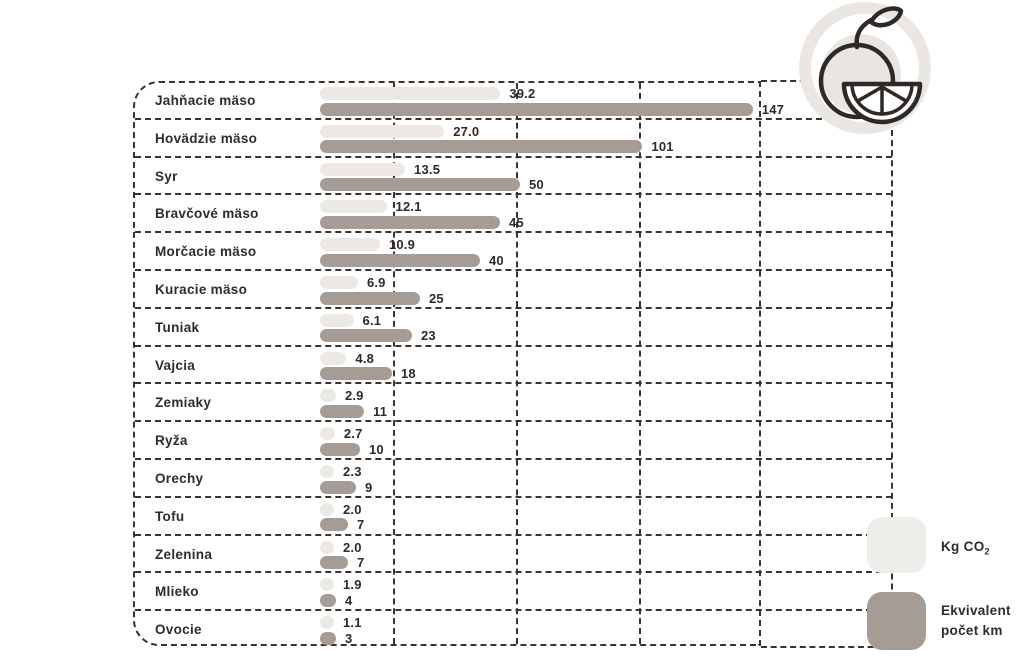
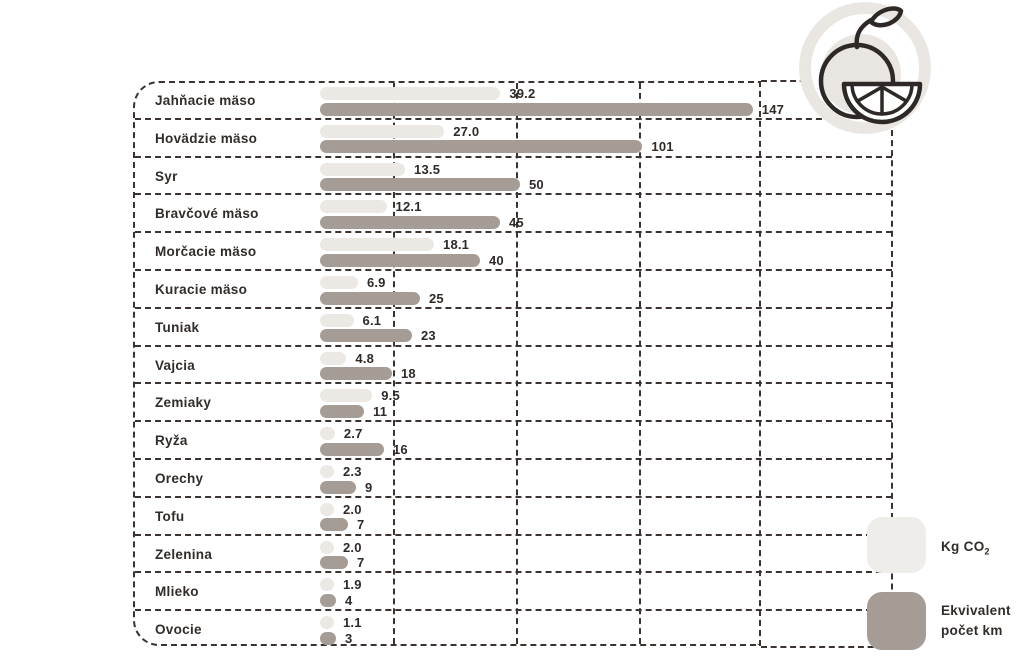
Kg CO2/Morčacie mäso: 10.9 -> 18.1
Kg CO2/Zemiaky: 2.9 -> 9.5
Ekvivalent počet km/Ryža: 10 -> 16
